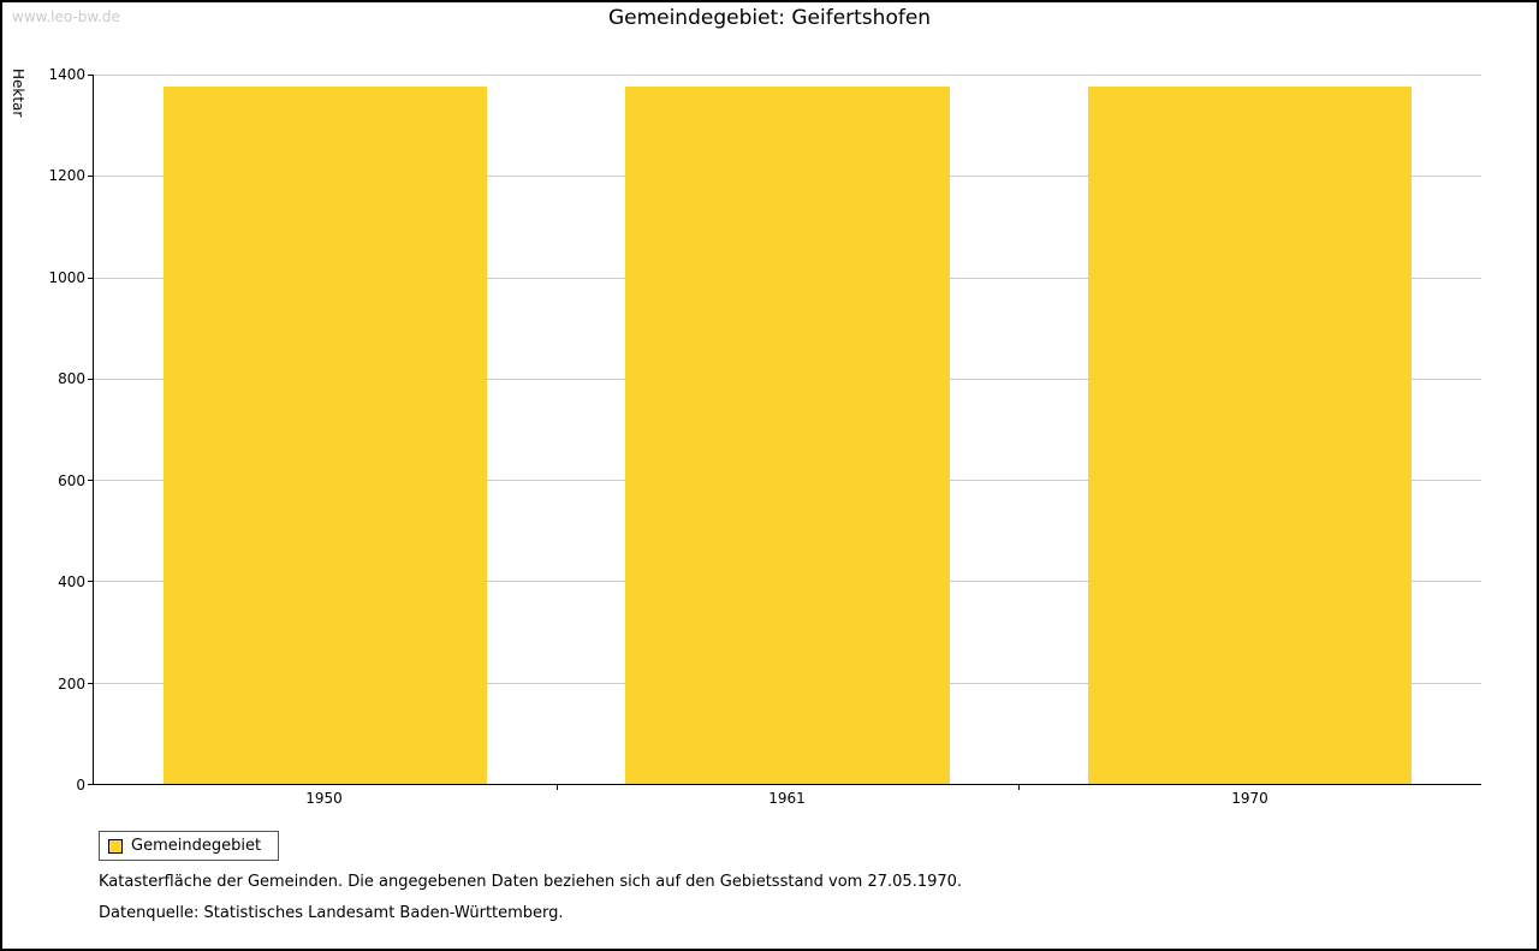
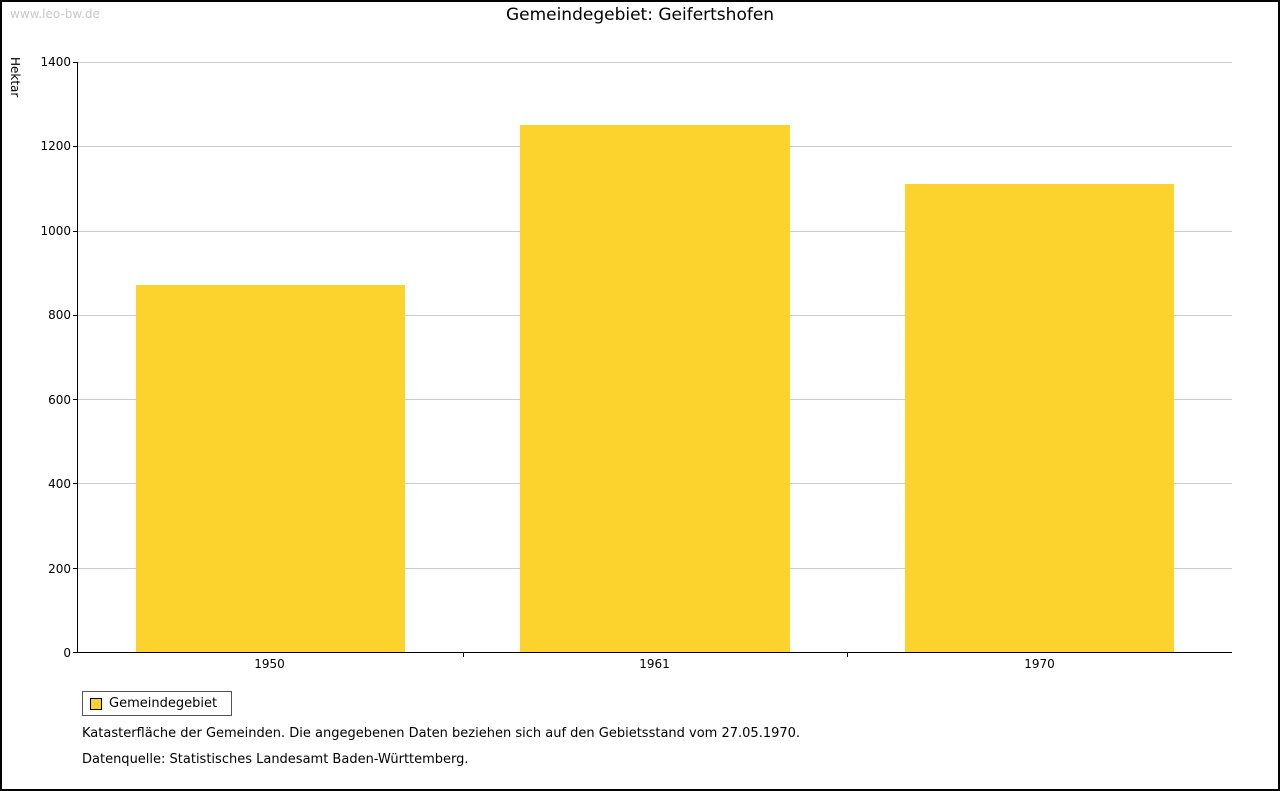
1950: 1380 -> 870
1961: 1380 -> 1250
1970: 1380 -> 1110
